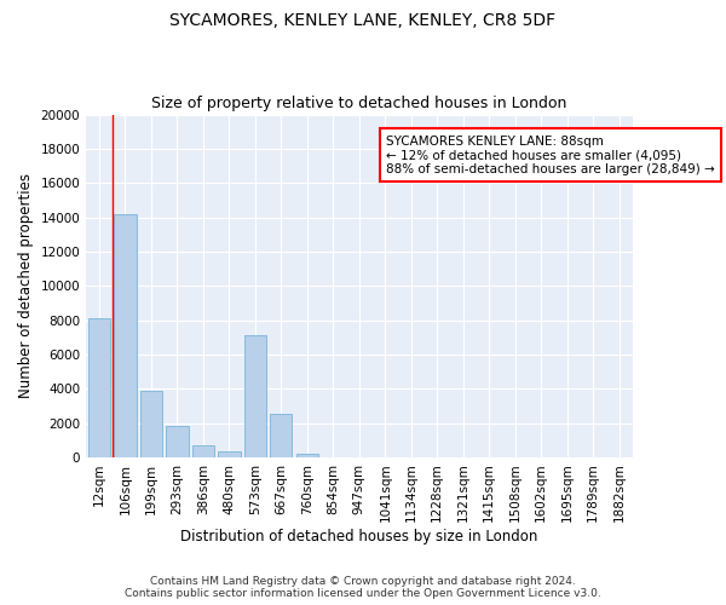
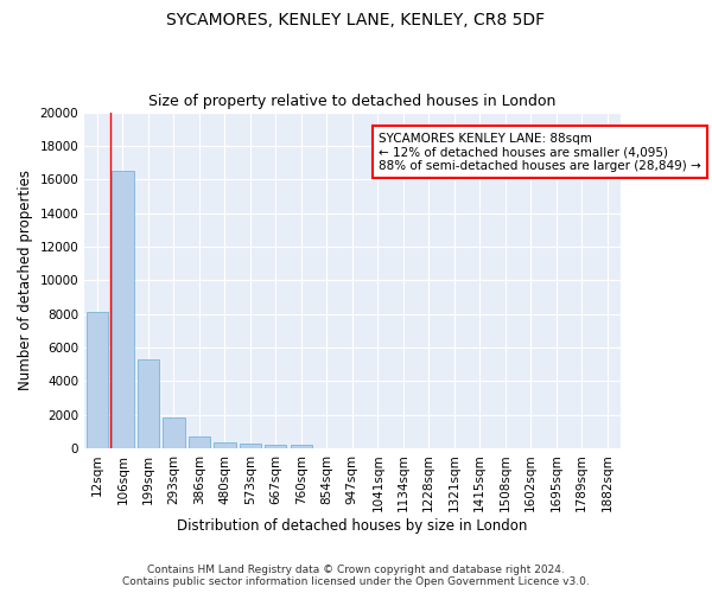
106sqm: 14200 -> 16500
199sqm: 3900 -> 5300
573sqm: 7100 -> 300
667sqm: 2500 -> 200
